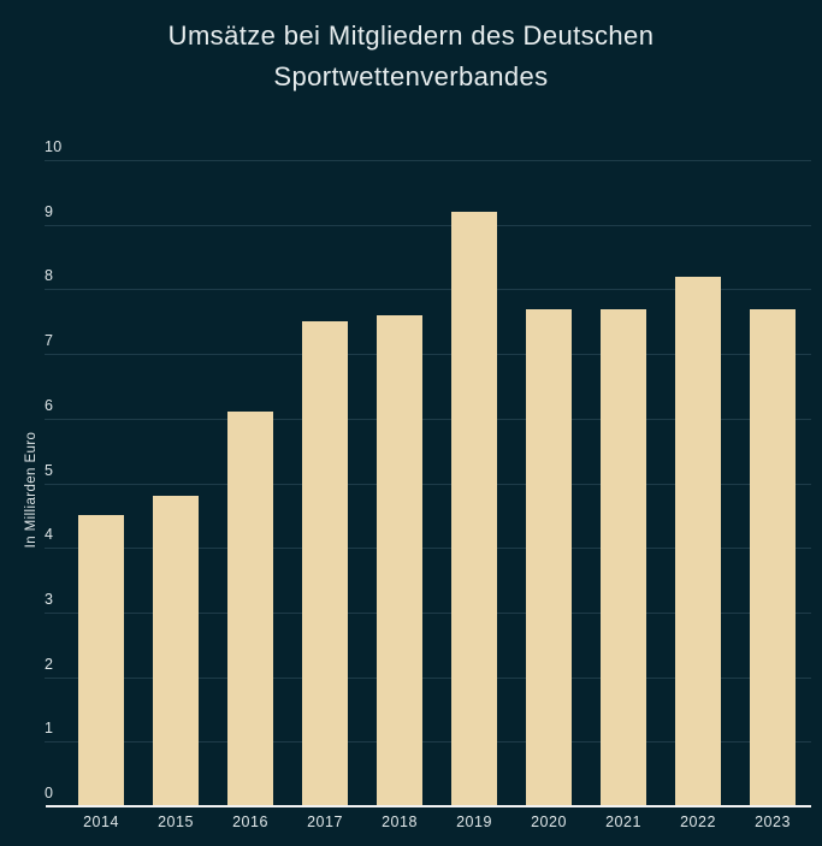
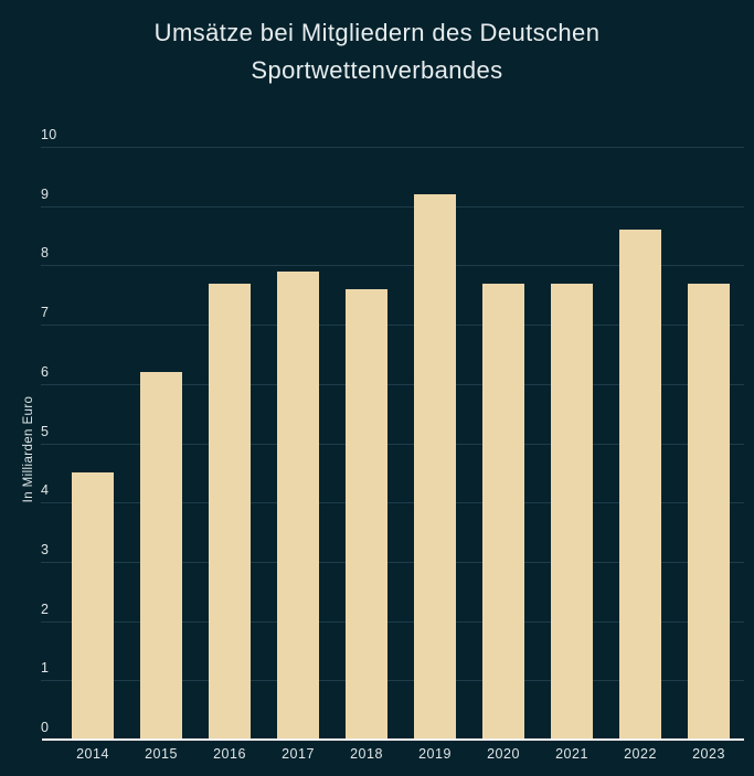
2015: 4.8 -> 6.2
2016: 6.1 -> 7.7
2017: 7.5 -> 7.9
2022: 8.2 -> 8.6
